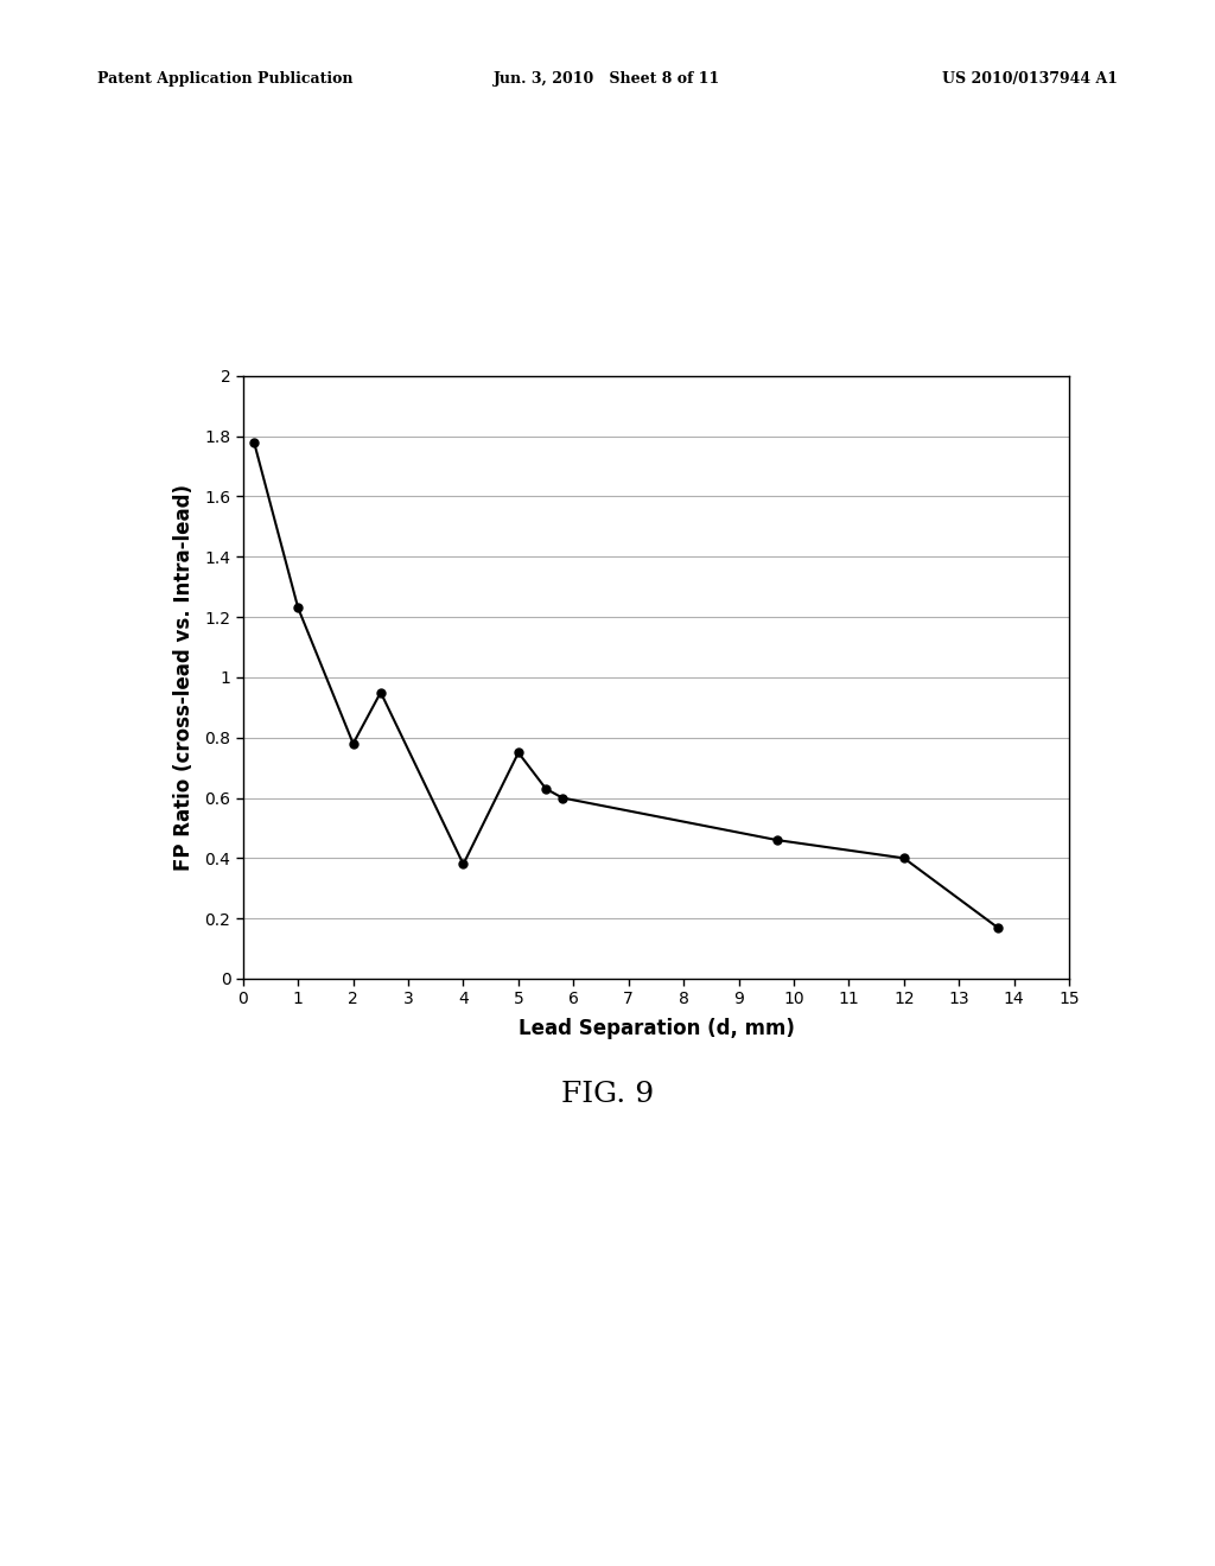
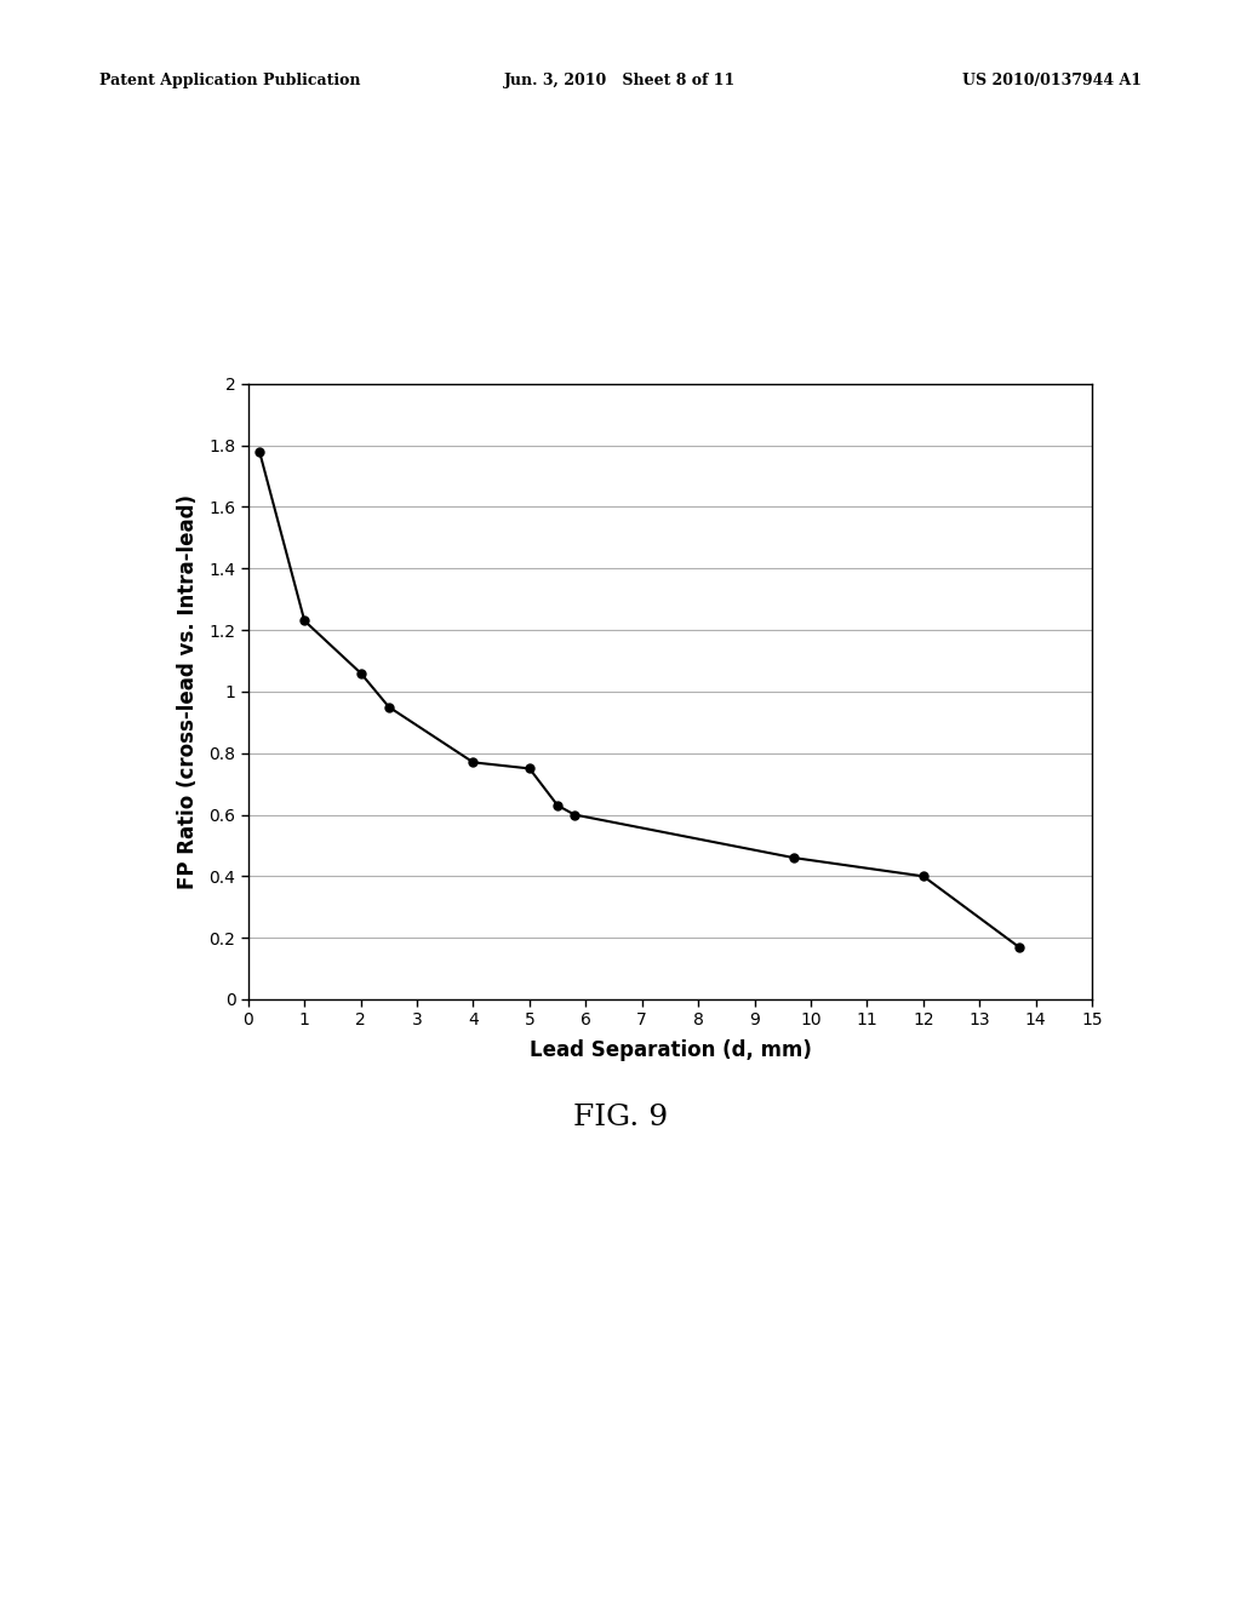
2: 0.78 -> 1.06
4: 0.38 -> 0.77
